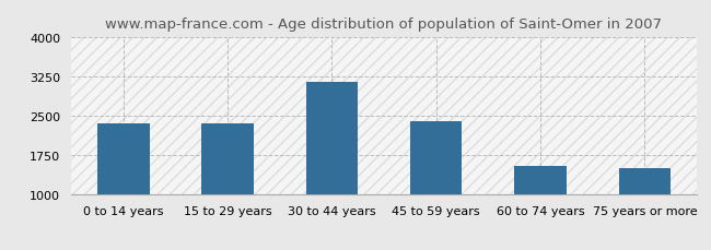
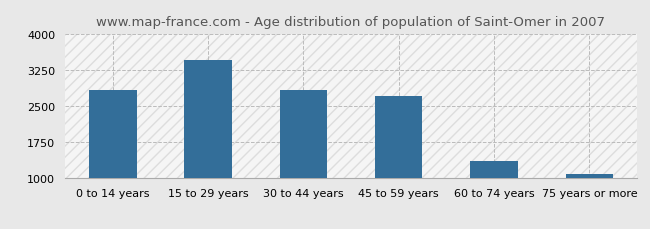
0 to 14 years: 2350 -> 2820
15 to 29 years: 2350 -> 3460
30 to 44 years: 3150 -> 2830
45 to 59 years: 2400 -> 2700
60 to 74 years: 1550 -> 1350
75 years or more: 1500 -> 1100
